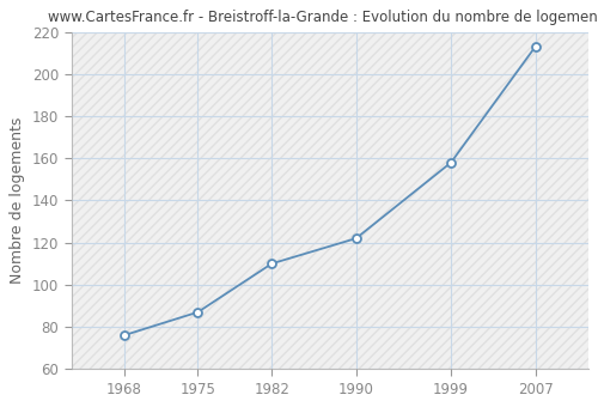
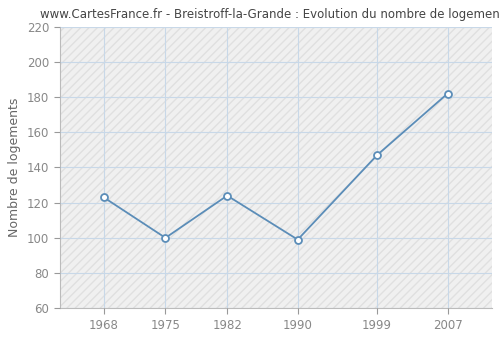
1968: 76 -> 123
1975: 87 -> 100
1982: 110 -> 124
1990: 122 -> 99
1999: 158 -> 147
2007: 213 -> 182
